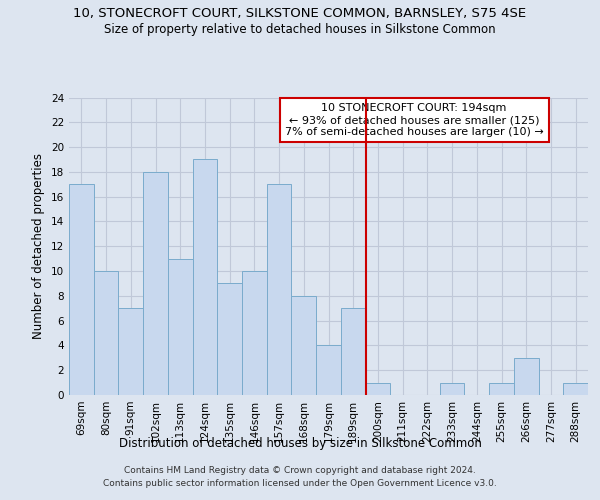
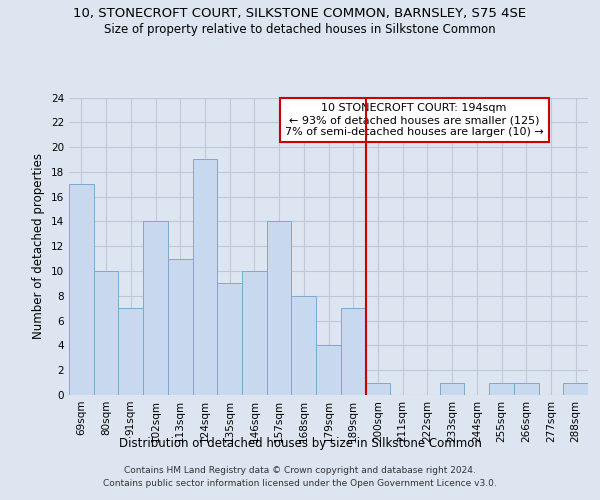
102sqm: 18 -> 14
157sqm: 17 -> 14
266sqm: 3 -> 1
